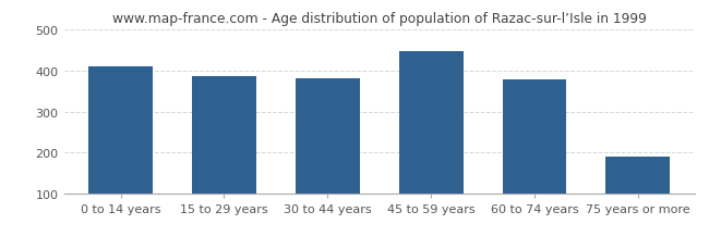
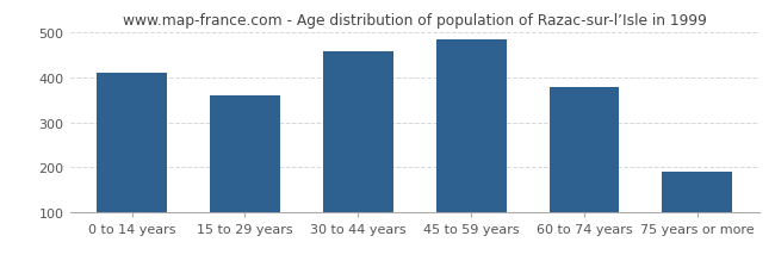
15 to 29 years: 385 -> 360
30 to 44 years: 380 -> 458
45 to 59 years: 445 -> 483
